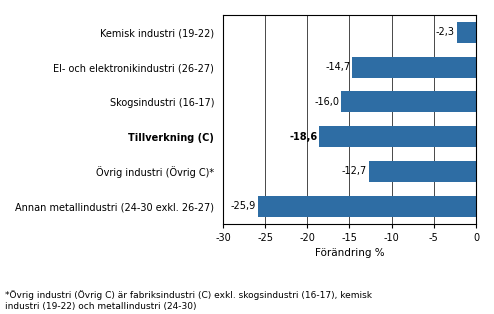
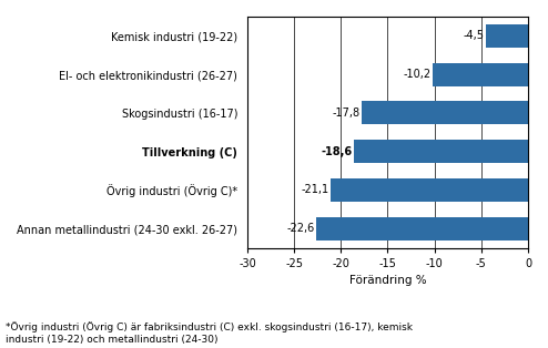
Kemisk industri (19-22): -2,3 -> -4,5
El- och elektronikindustri (26-27): -14,7 -> -10,2
Skogsindustri (16-17): -16,0 -> -17,8
Övrig industri (Övrig C)*: -12,7 -> -21,1
Annan metallindustri (24-30 exkl. 26-27): -25,9 -> -22,6
